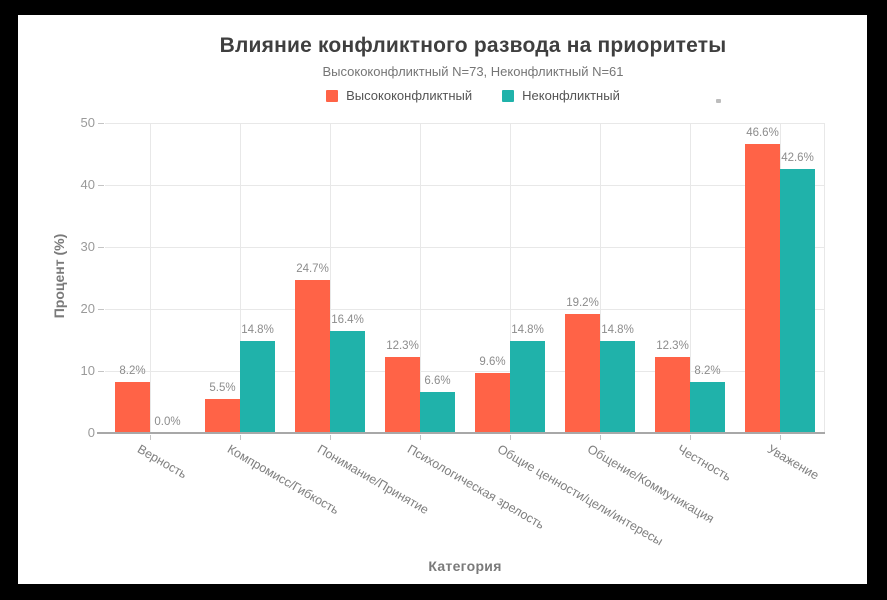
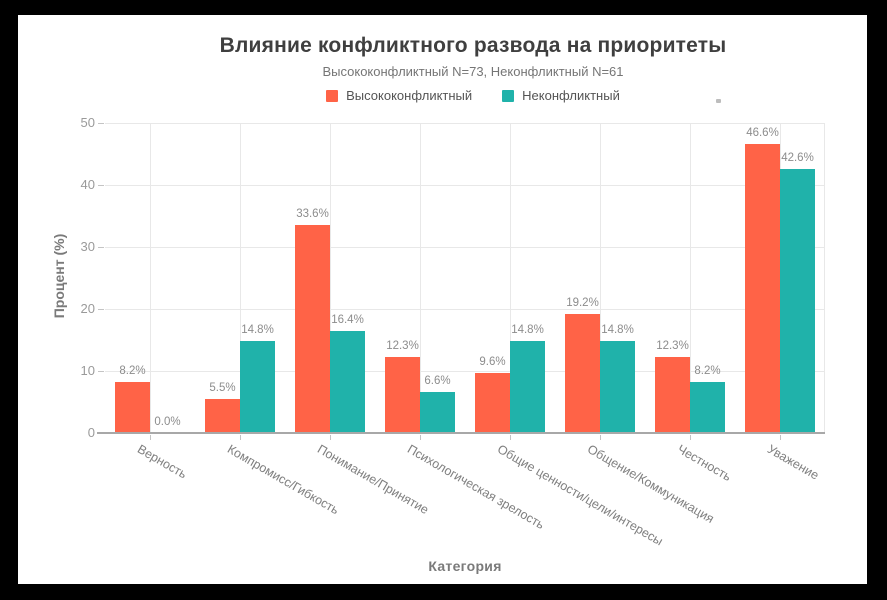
Высококонфликтный/Понимание/Принятие: 24.7% -> 33.6%
